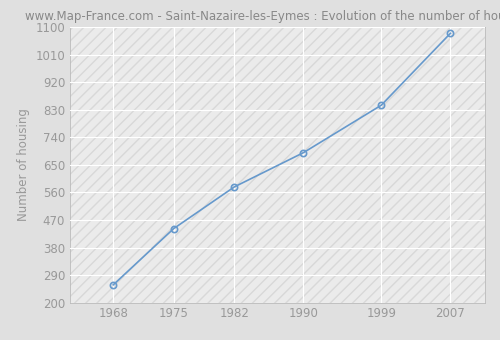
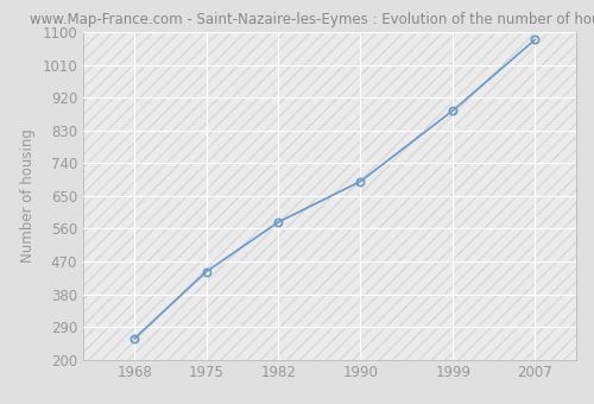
1999: 845 -> 885
